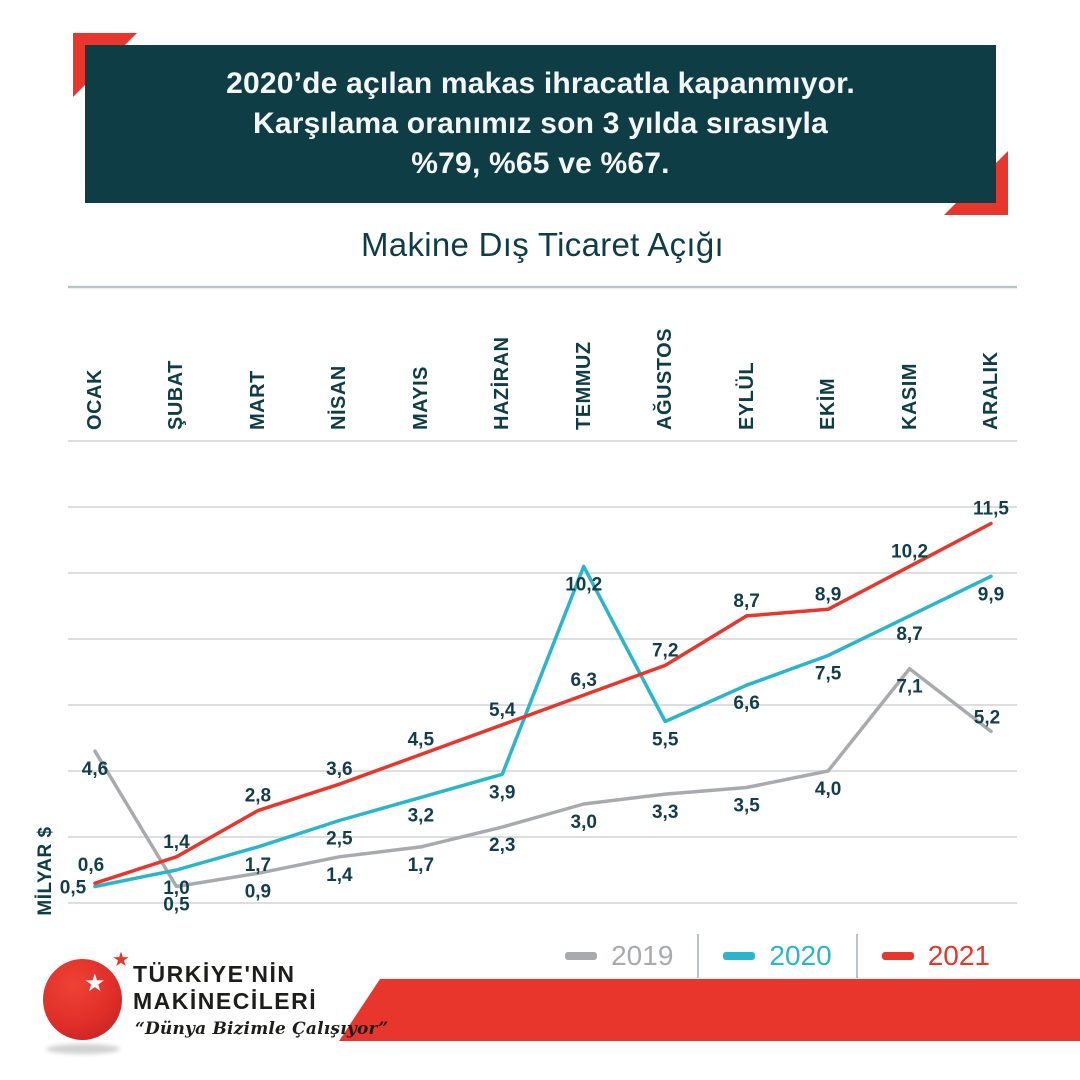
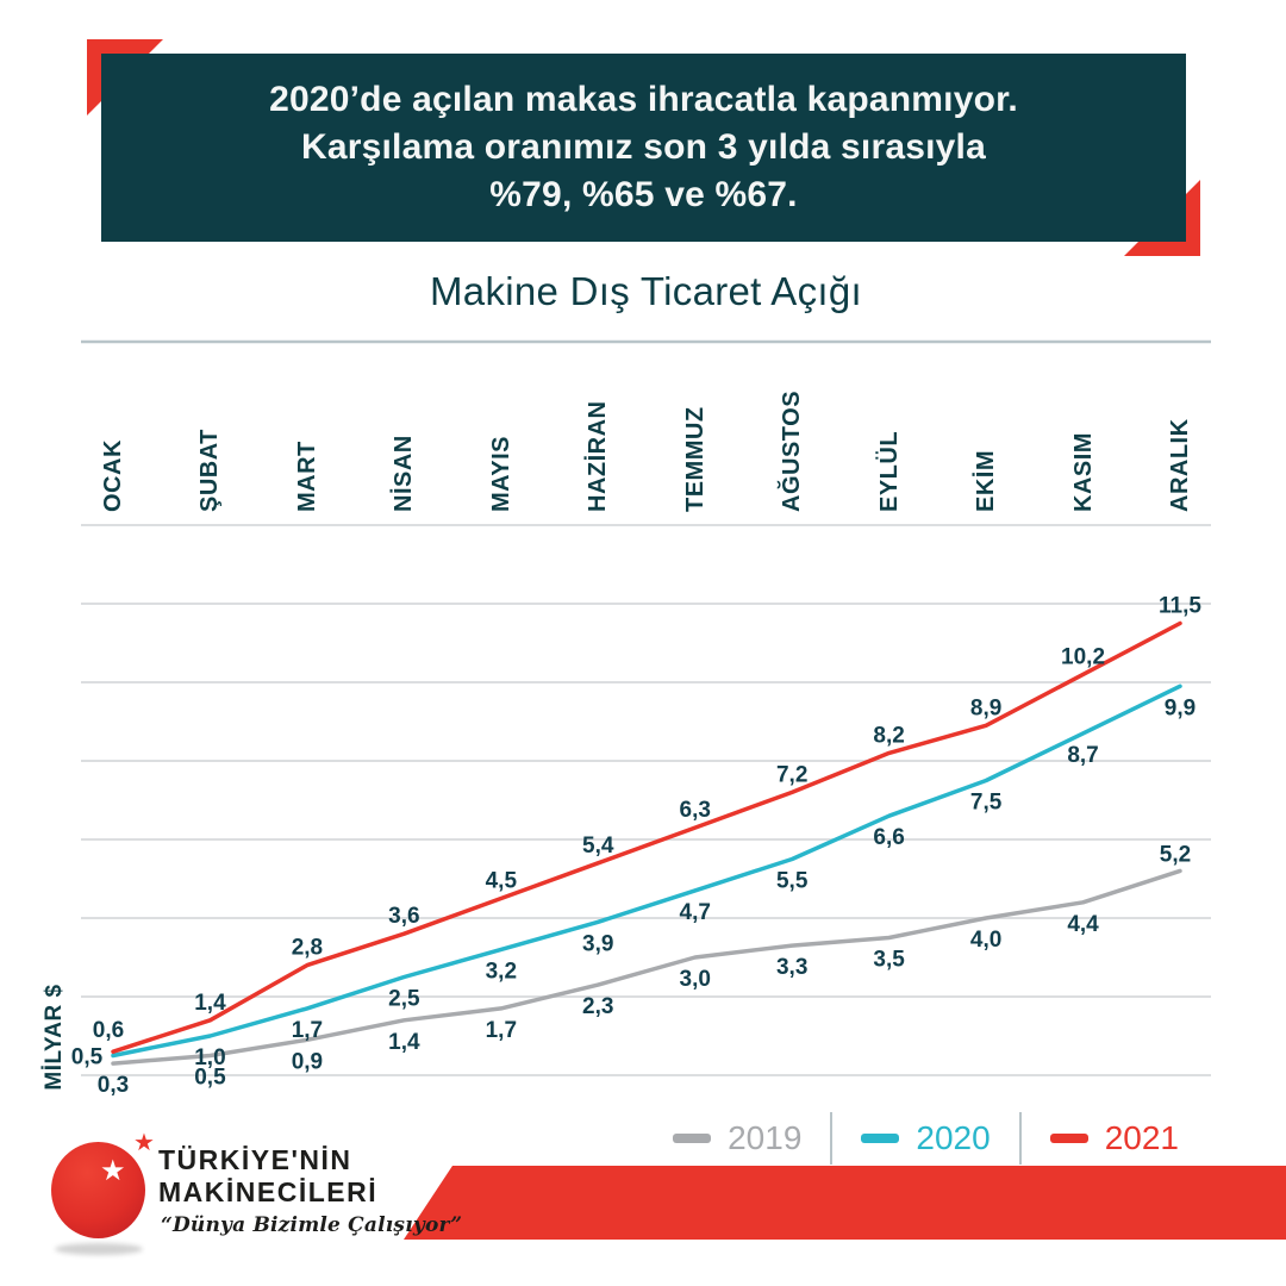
2019/OCAK: 4,6 -> 0,3
2020/TEMMUZ: 10,2 -> 4,7
2021/EYLÜL: 8,7 -> 8,2
2019/KASIM: 7,1 -> 4,4
